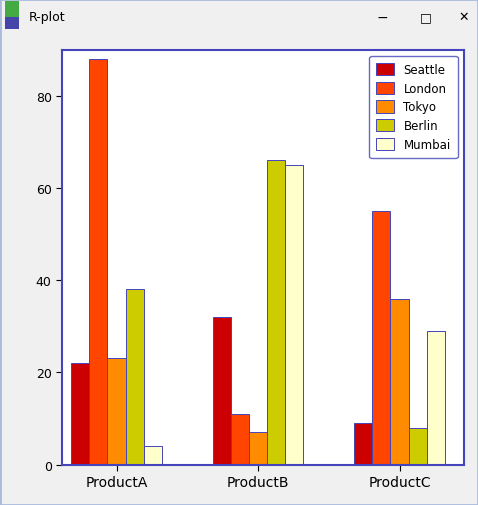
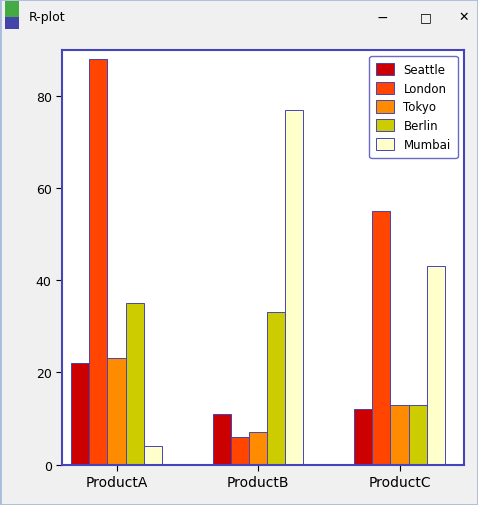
Berlin/ProductA: 38 -> 35
Seattle/ProductB: 32 -> 11
London/ProductB: 11 -> 6
Berlin/ProductB: 66 -> 33
Mumbai/ProductB: 65 -> 77
Seattle/ProductC: 9 -> 12
Tokyo/ProductC: 36 -> 13
Berlin/ProductC: 8 -> 13
Mumbai/ProductC: 29 -> 43
